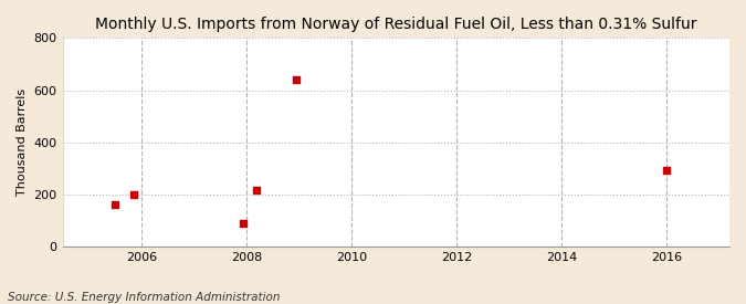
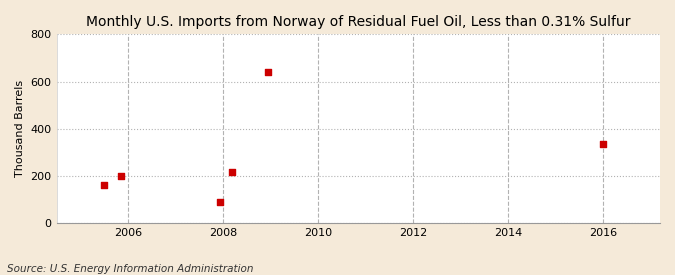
2016: 295 -> 335
